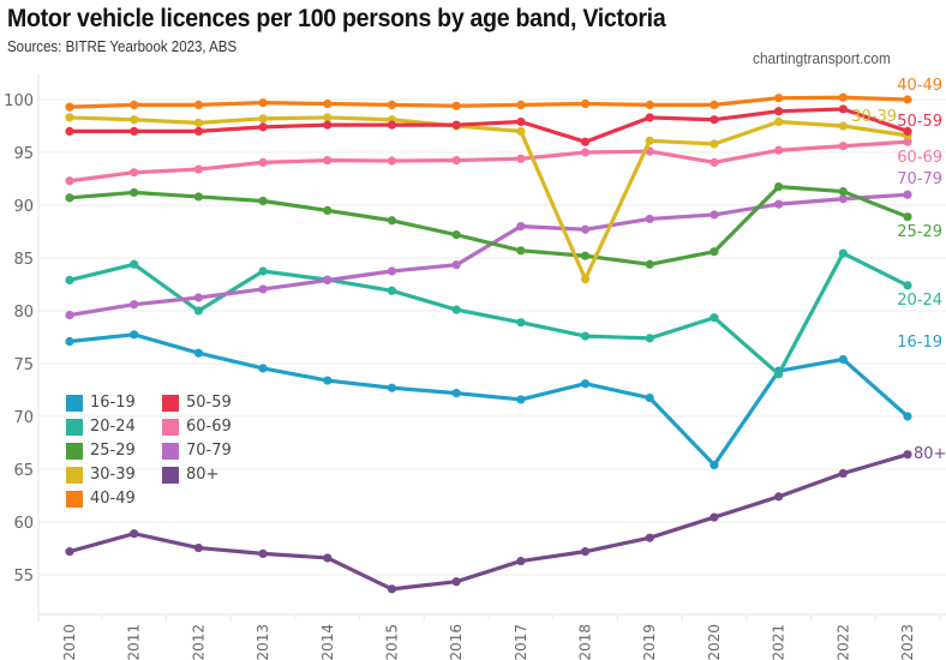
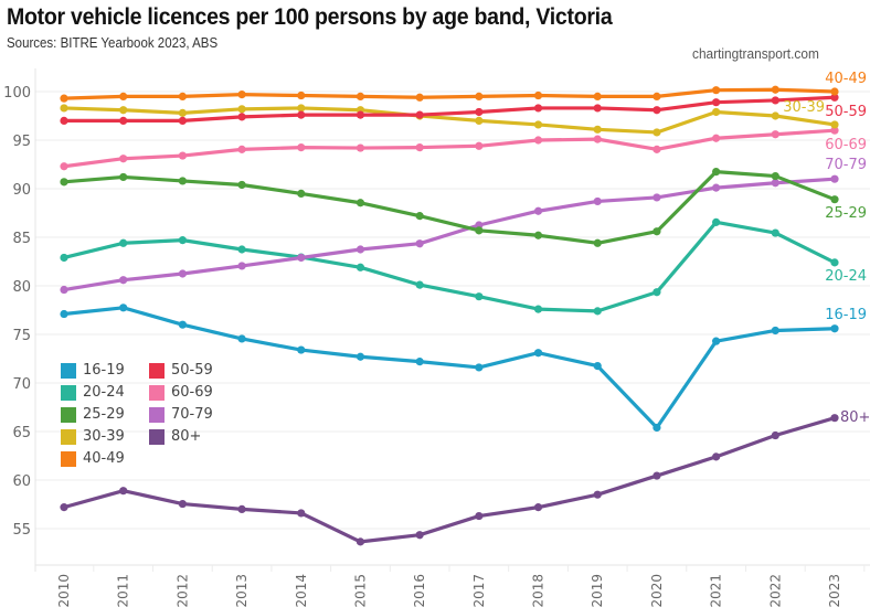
20-24/2012: 80 -> 85
70-79/2017: 88 -> 86
30-39/2018: 83 -> 97
50-59/2018: 96 -> 98
20-24/2021: 74 -> 87
16-19/2023: 70 -> 76
50-59/2023: 97 -> 99
